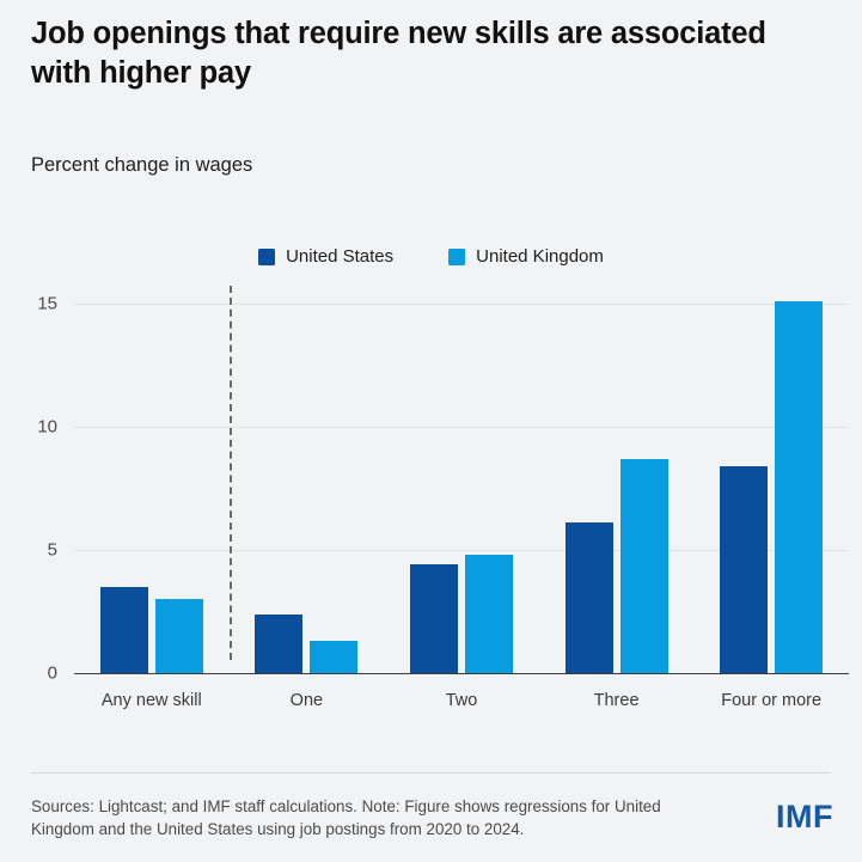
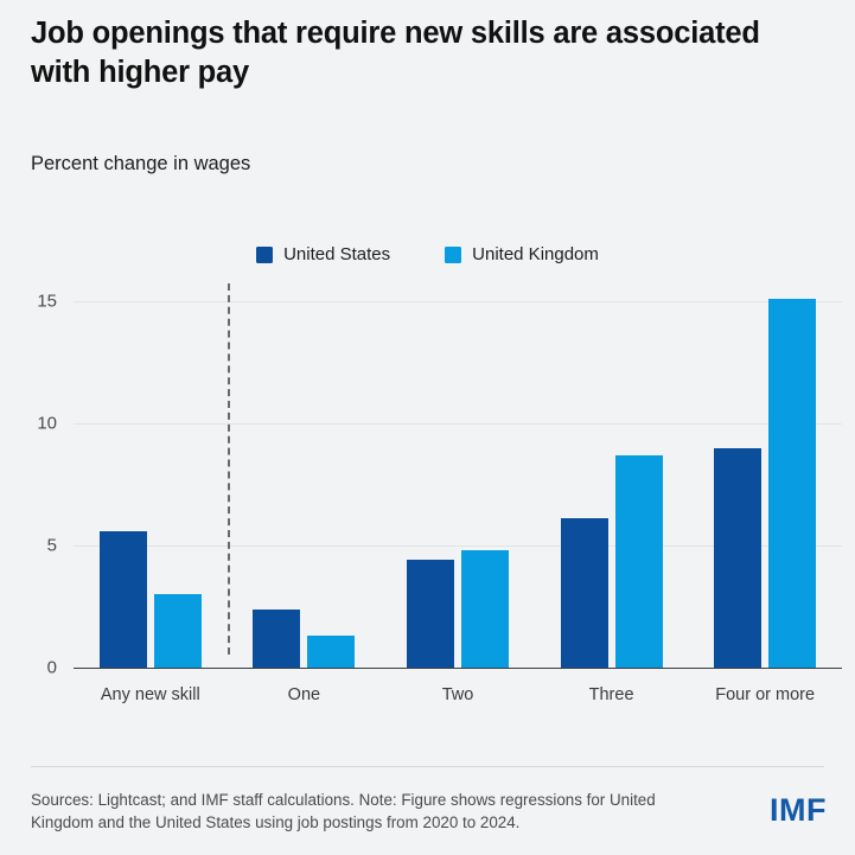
United States/Any new skill: 3.5 -> 5.6
United States/Four or more: 8.4 -> 9.0
